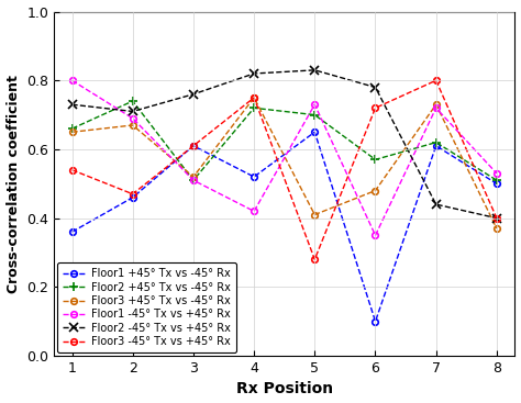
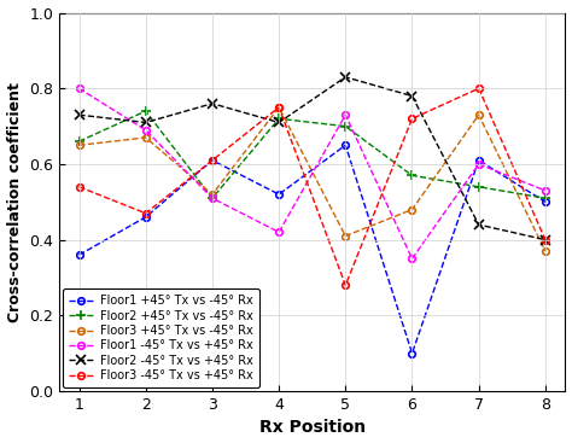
Floor2 -45° Tx vs +45° Rx/4: 0.82 -> 0.71
Floor2 +45° Tx vs -45° Rx/7: 0.62 -> 0.54
Floor1 -45° Tx vs +45° Rx/7: 0.72 -> 0.60
